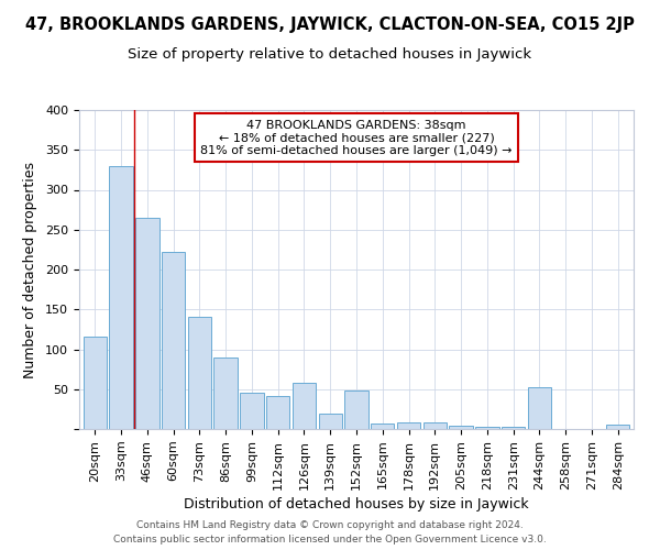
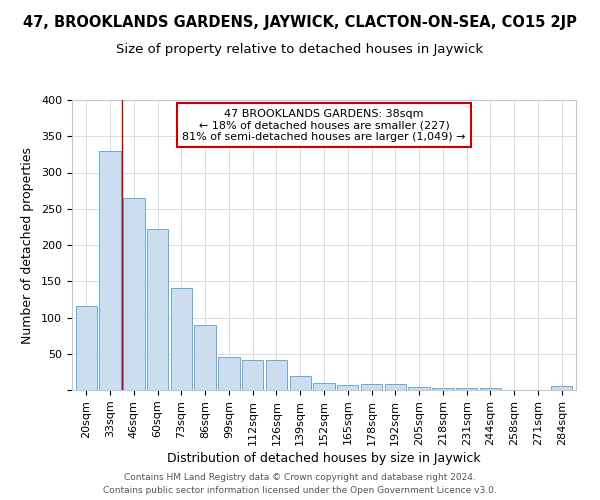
126sqm: 58 -> 41
152sqm: 48 -> 10
244sqm: 52 -> 3
